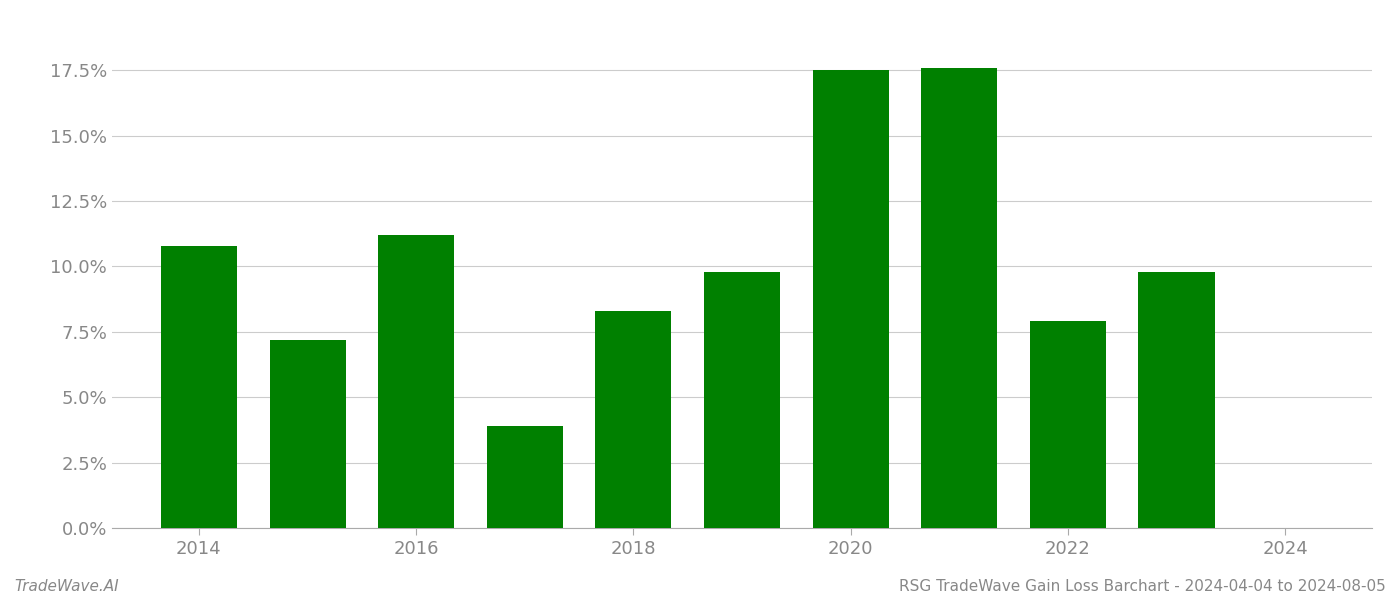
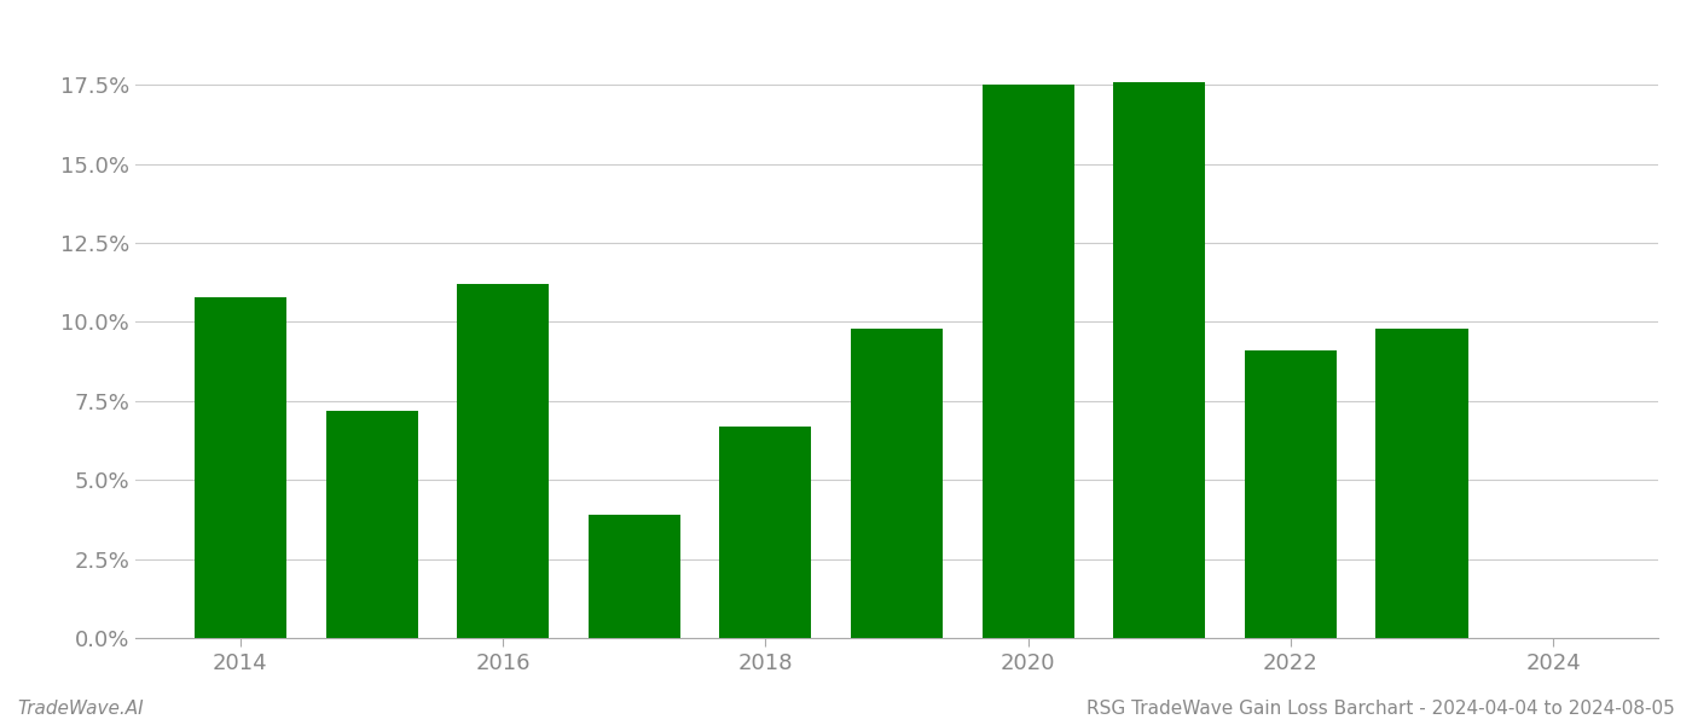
2018: 8.3% -> 6.7%
2022: 7.9% -> 9.1%
